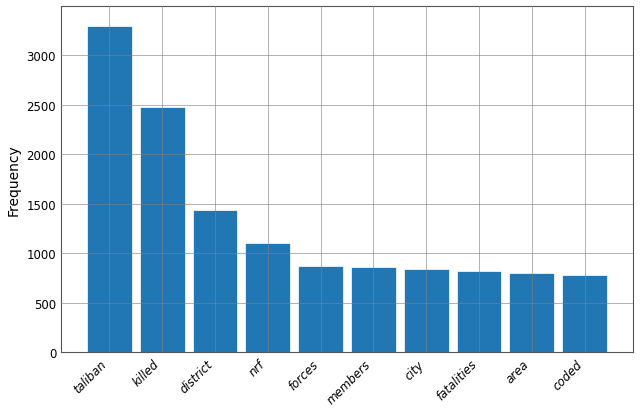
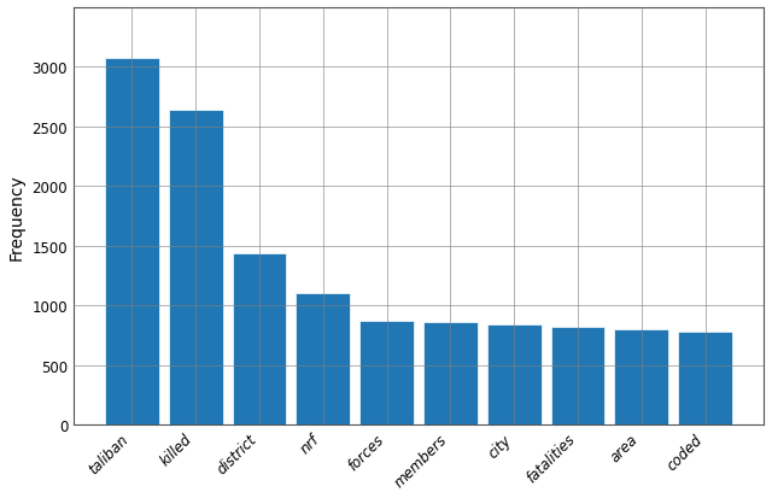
taliban: 3300 -> 3080
killed: 2480 -> 2640
